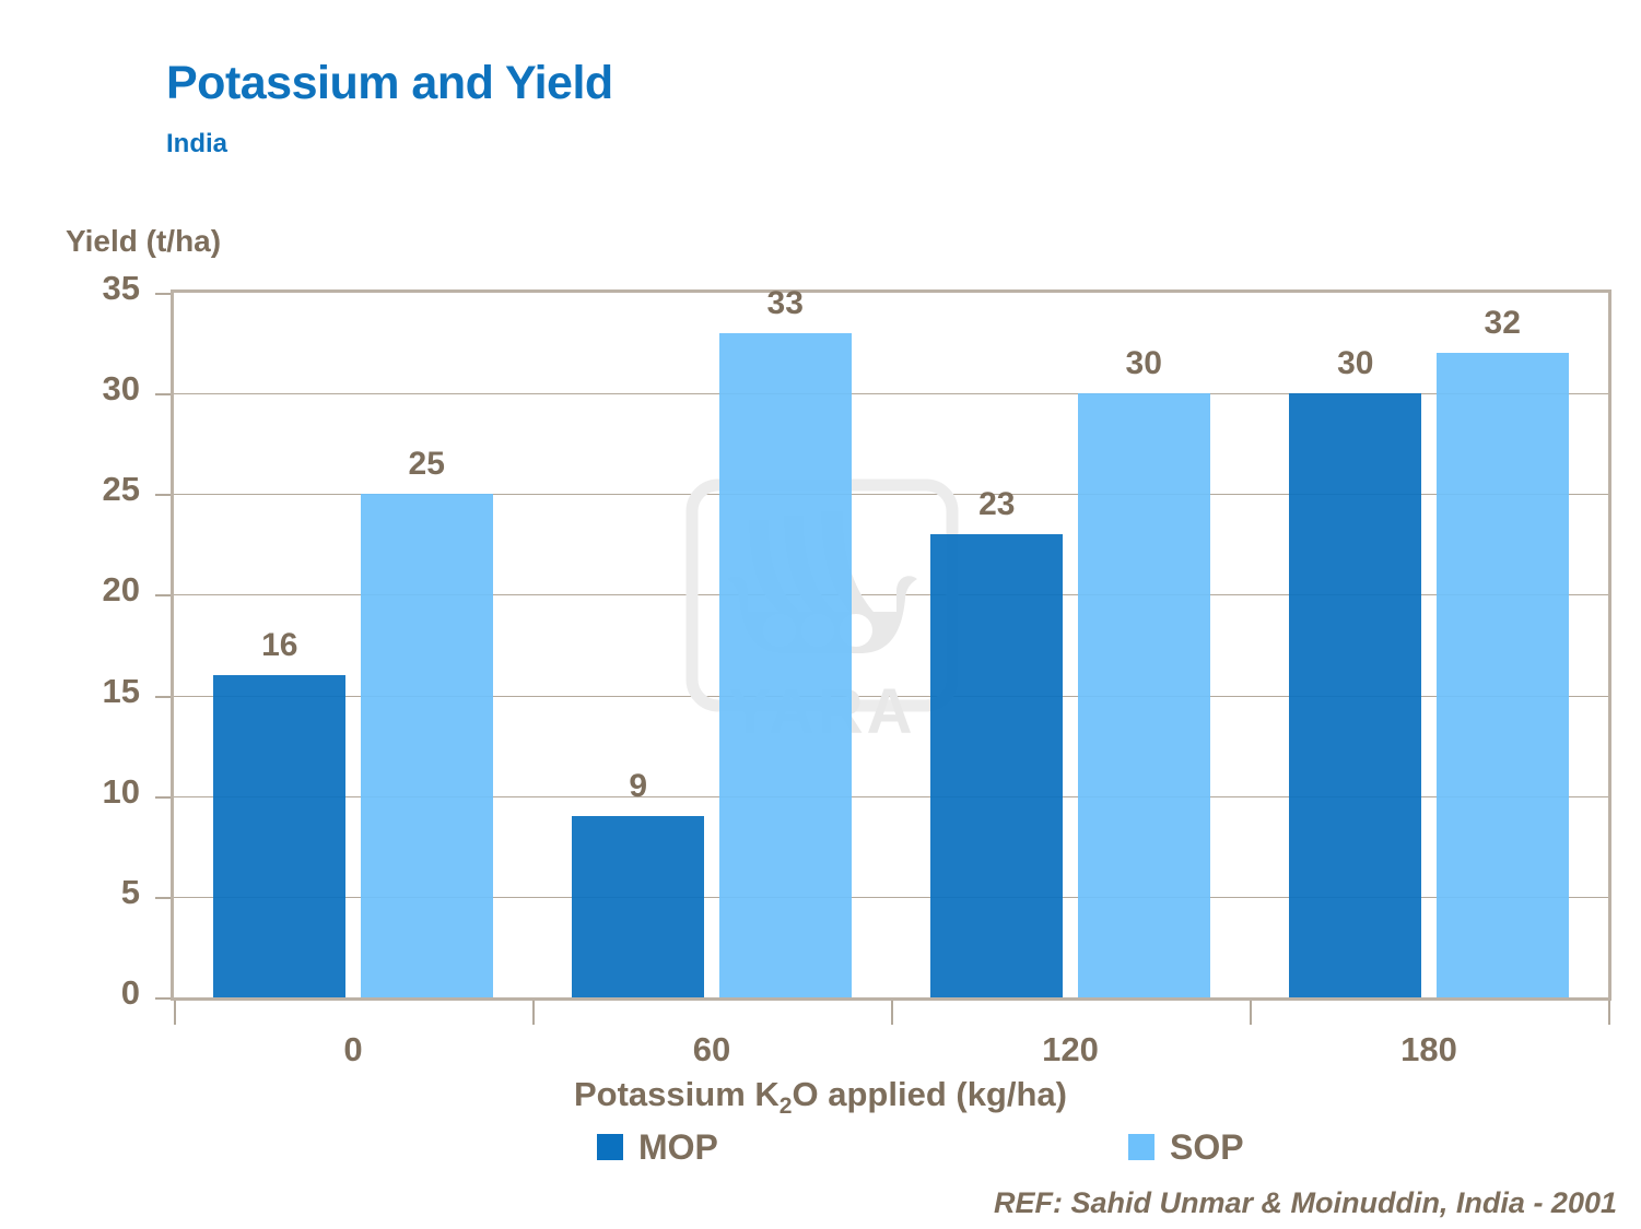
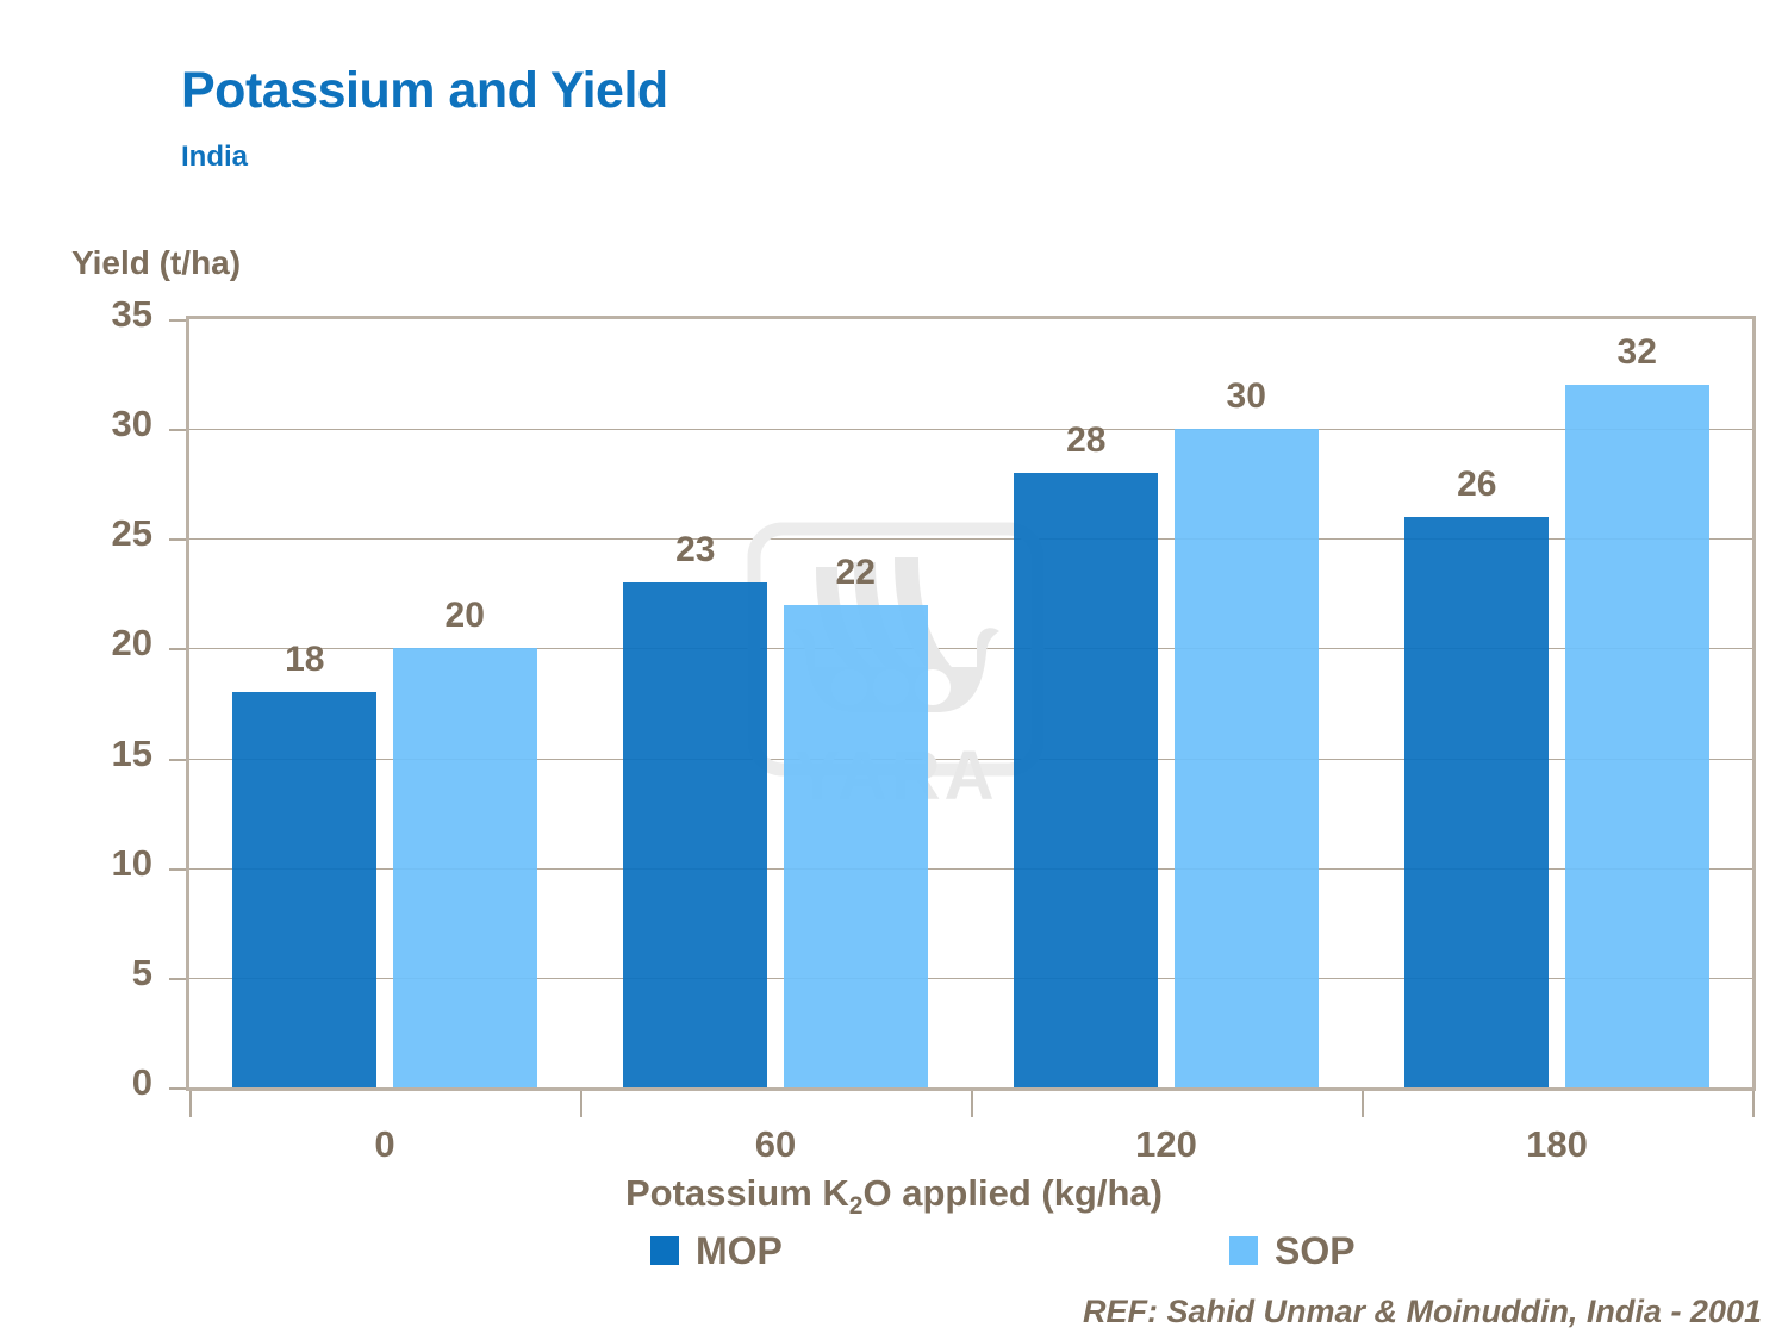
MOP/0: 16 -> 18
SOP/0: 25 -> 20
MOP/60: 9 -> 23
SOP/60: 33 -> 22
MOP/120: 23 -> 28
MOP/180: 30 -> 26
